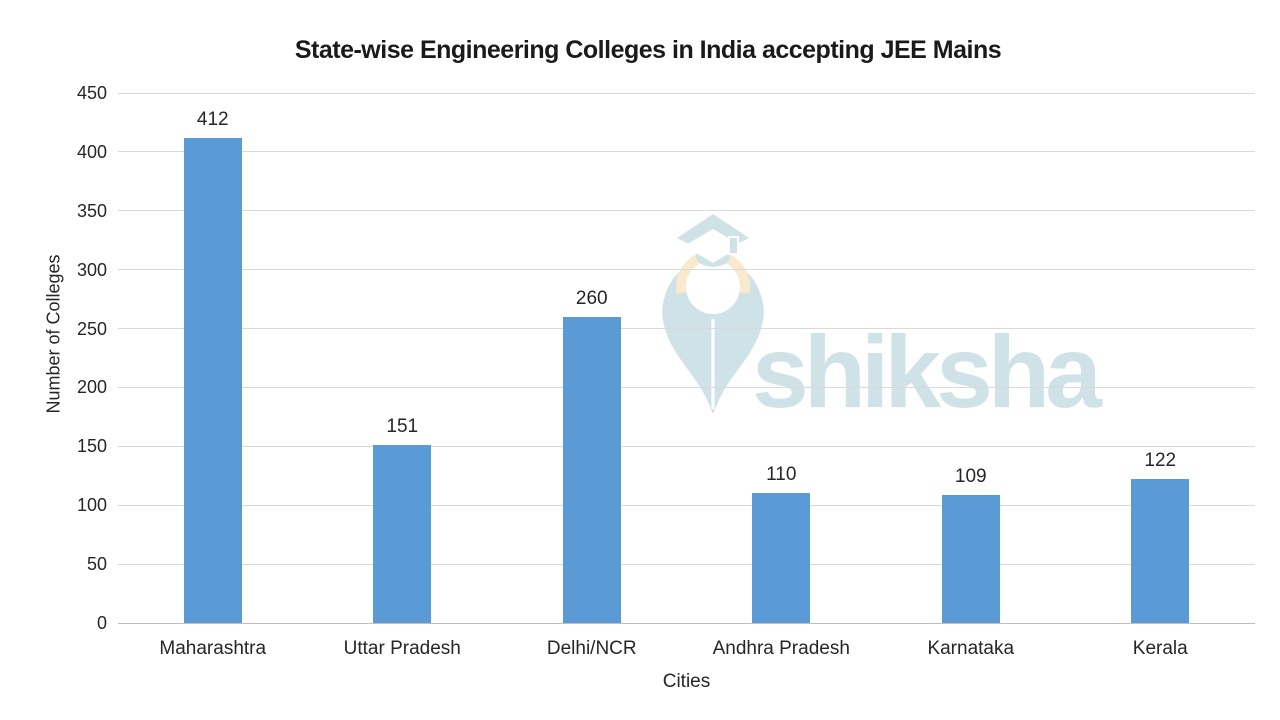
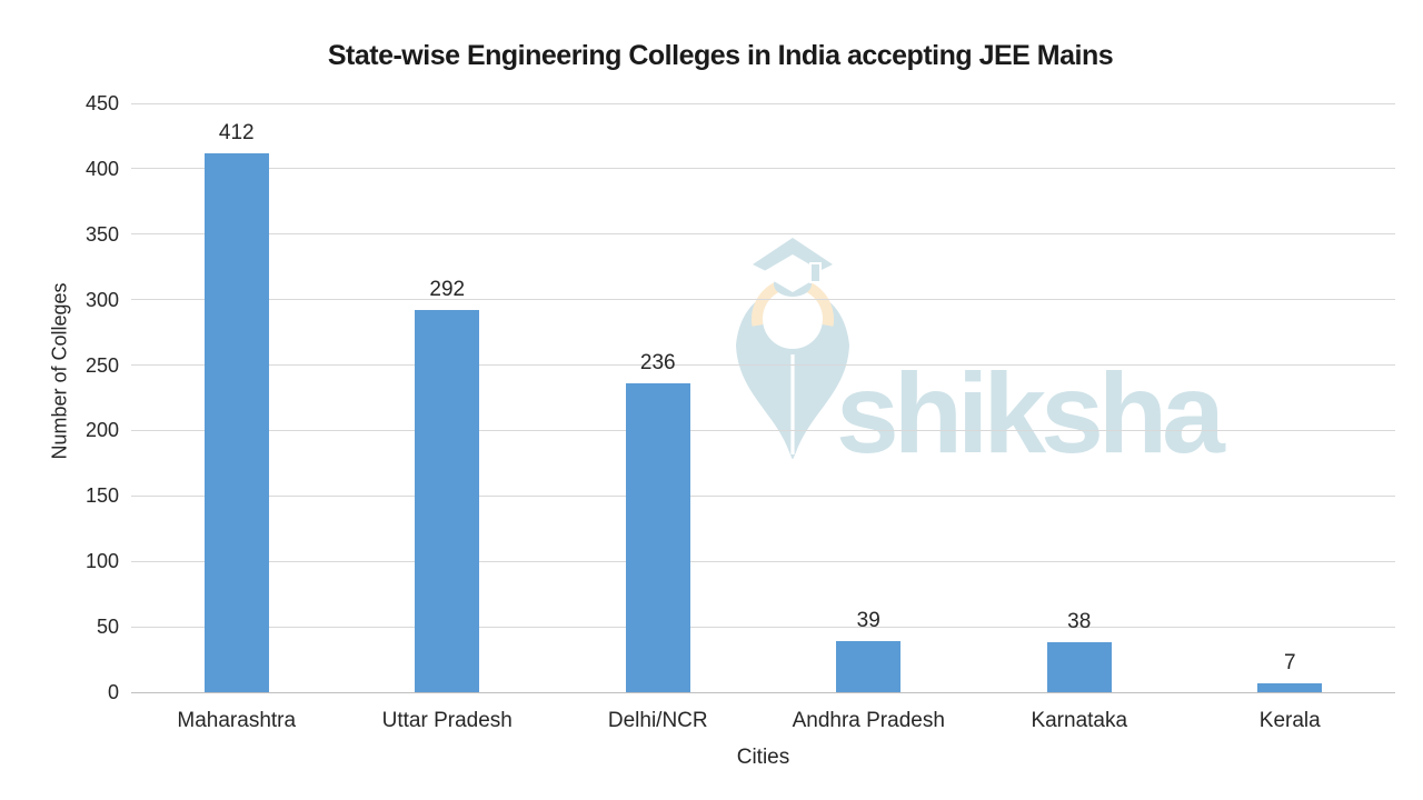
Uttar Pradesh: 151 -> 292
Delhi/NCR: 260 -> 236
Andhra Pradesh: 110 -> 39
Karnataka: 109 -> 38
Kerala: 122 -> 7
